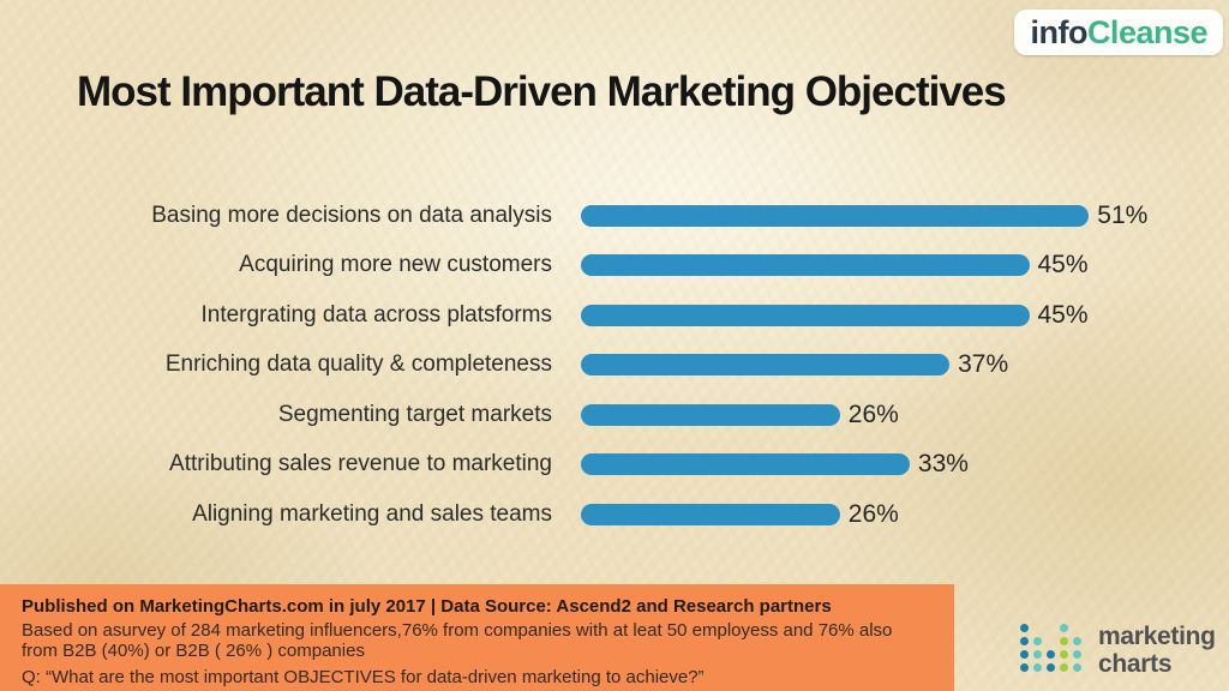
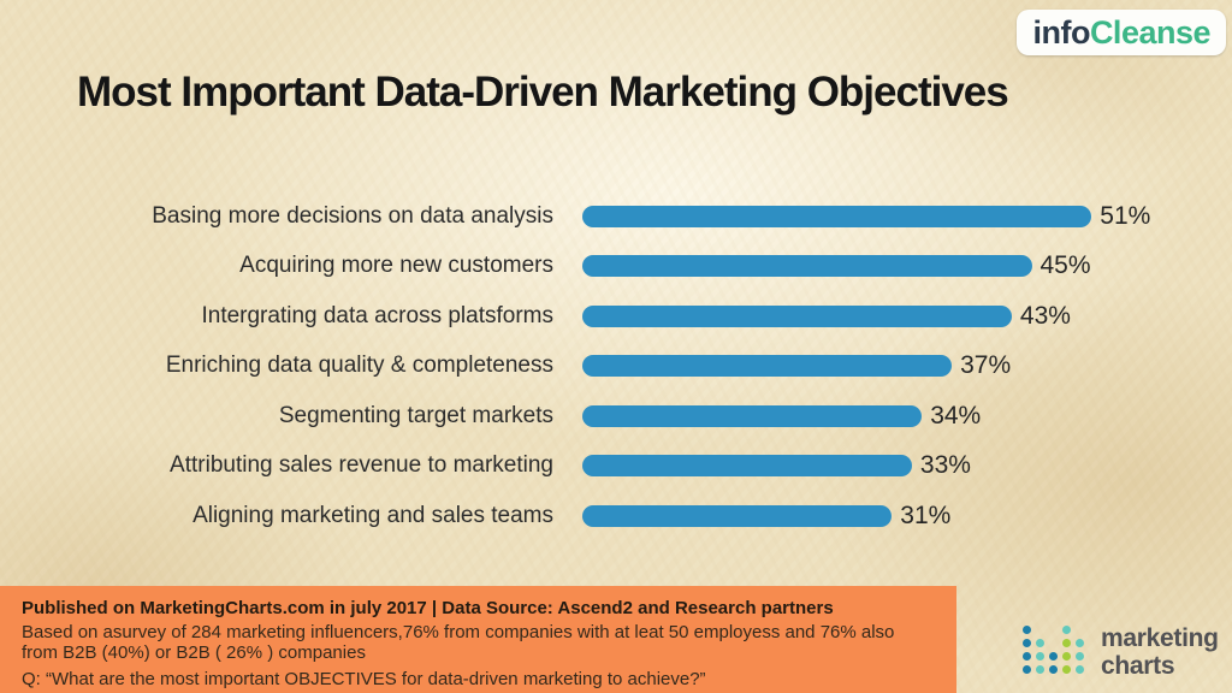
Intergrating data across platsforms: 45% -> 43%
Segmenting target markets: 26% -> 34%
Aligning marketing and sales teams: 26% -> 31%
